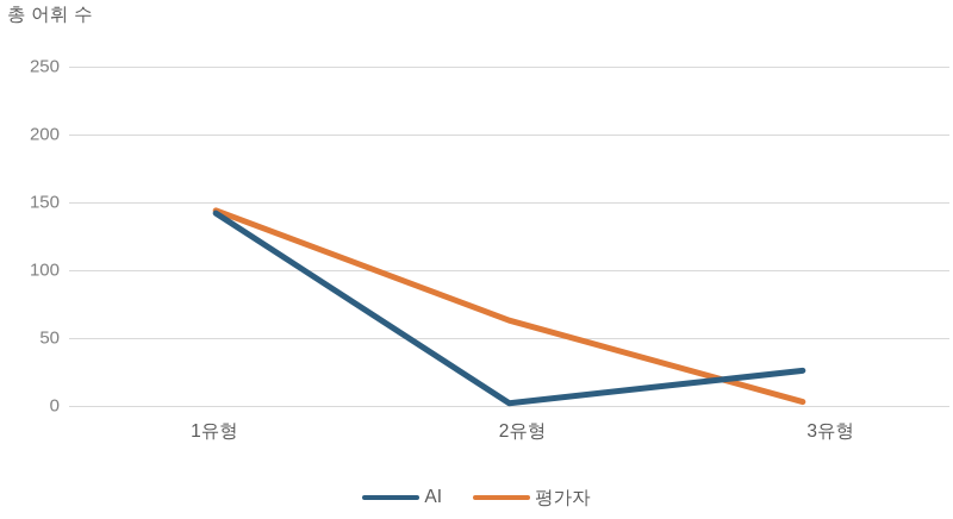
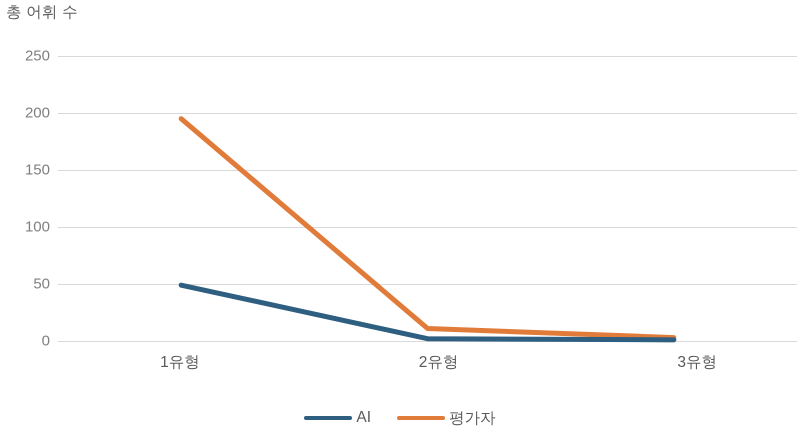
AI/1유형: 142 -> 49
평가자/1유형: 144 -> 195
평가자/2유형: 63 -> 11
AI/3유형: 26 -> 1
